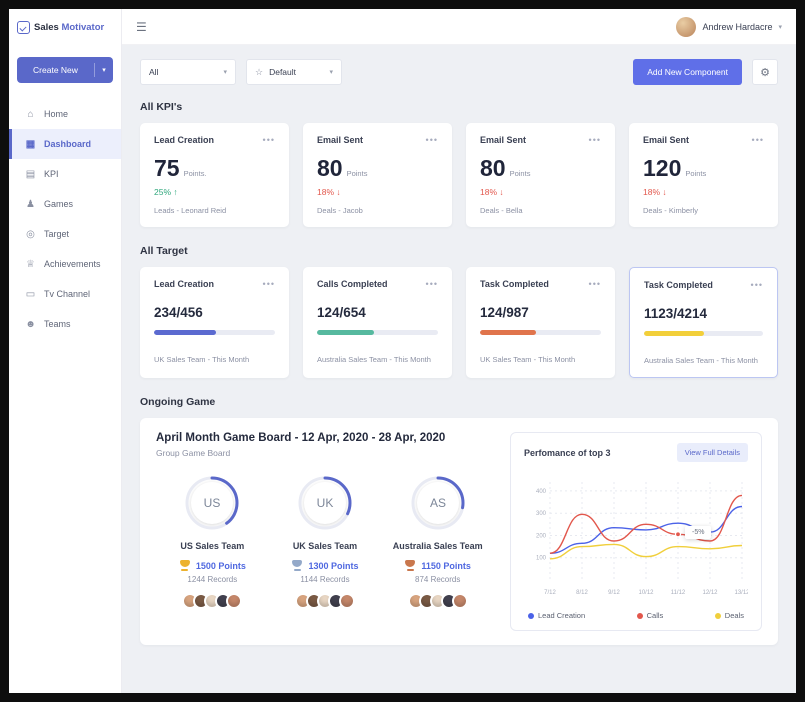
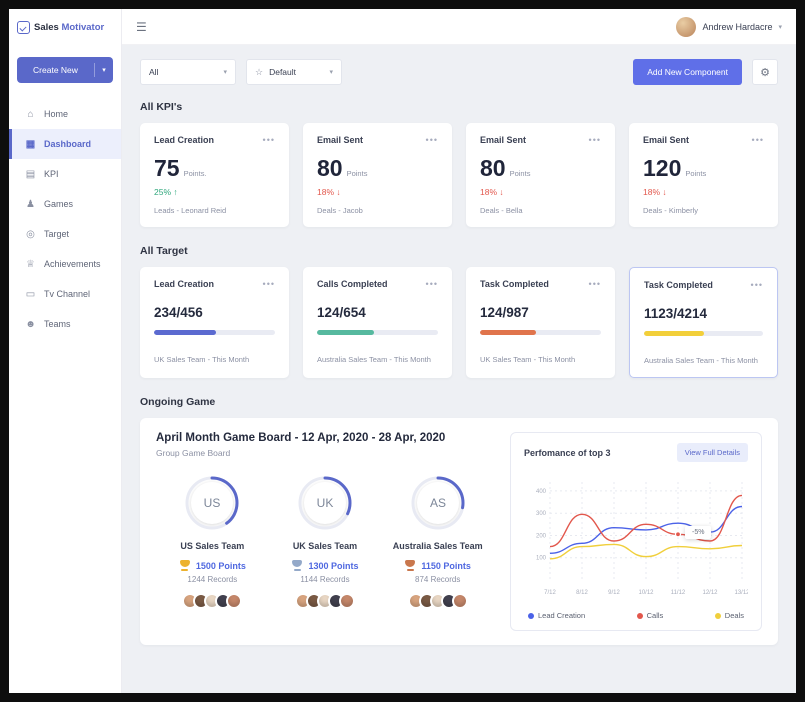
Calls/7/12: 120 -> 150
